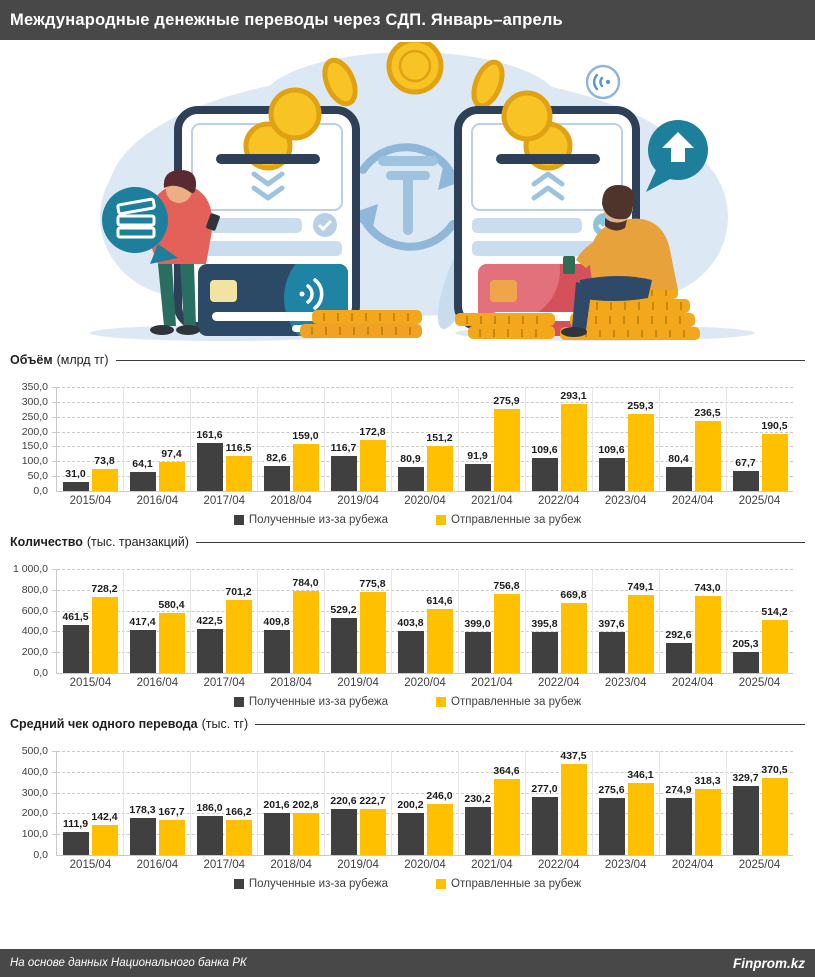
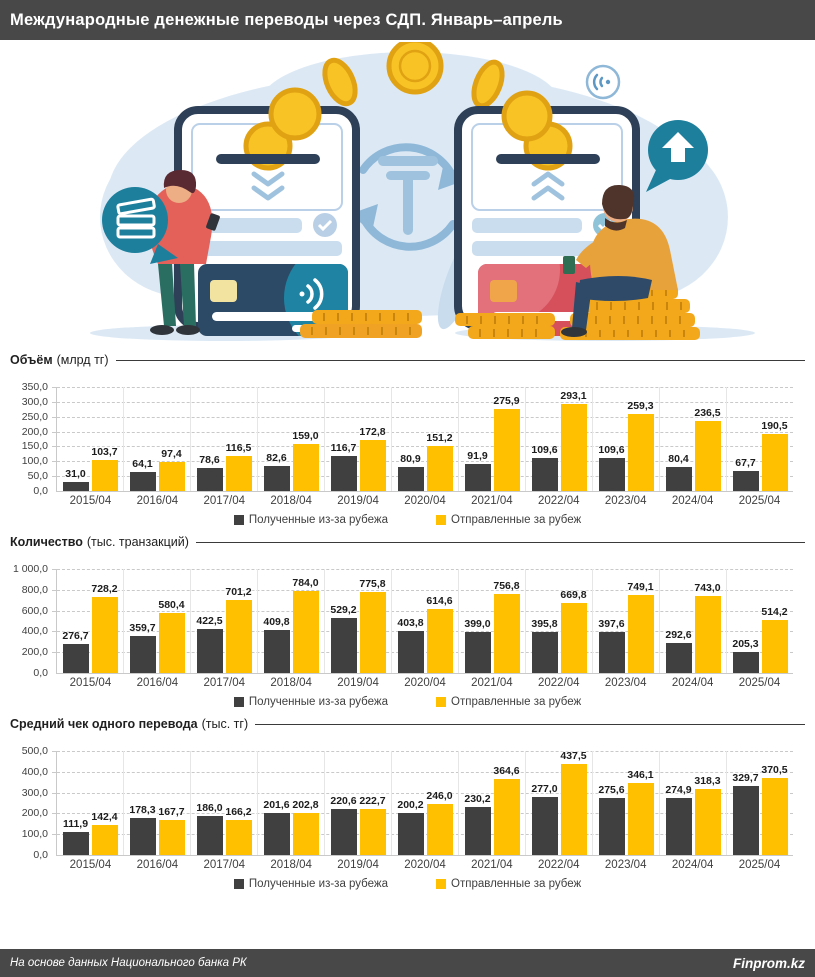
Объём/Отправленные за рубеж/2015/04: 73,8 -> 103,7
Объём/Полученные из-за рубежа/2017/04: 161,6 -> 78,6
Количество/Полученные из-за рубежа/2015/04: 461,5 -> 276,7
Количество/Полученные из-за рубежа/2016/04: 417,4 -> 359,7
